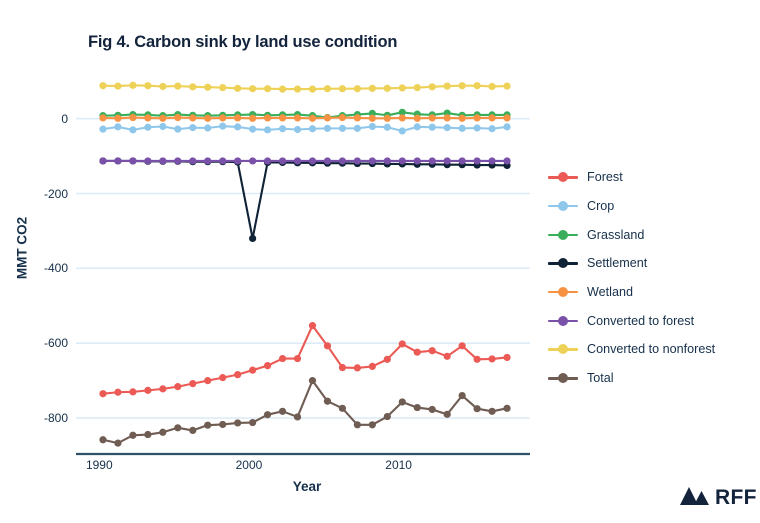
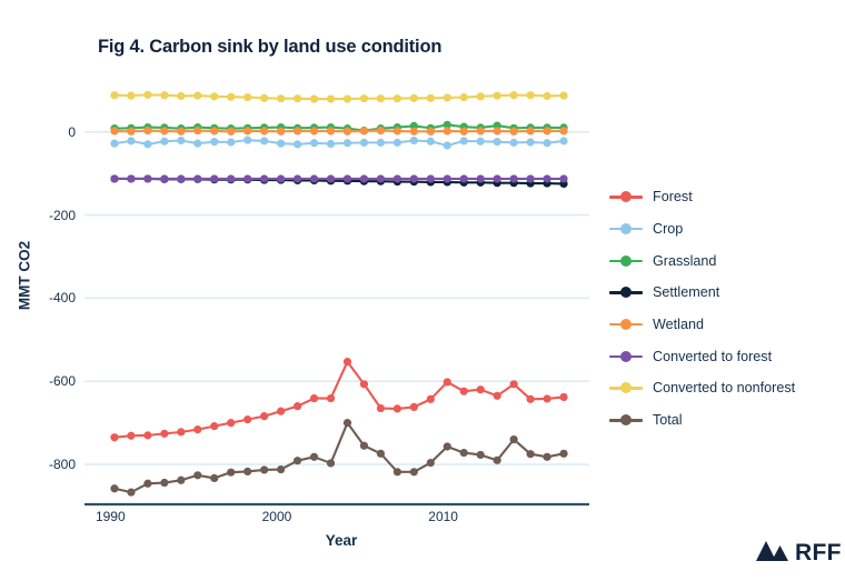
Settlement/2000: -320 -> -120
